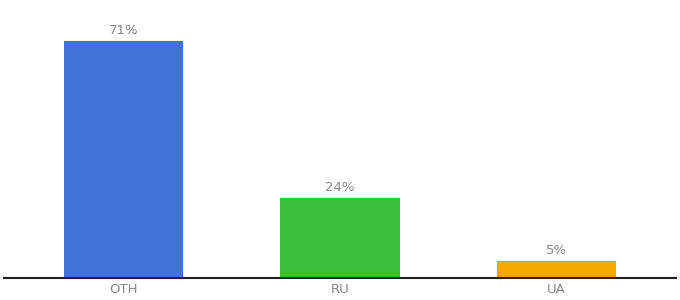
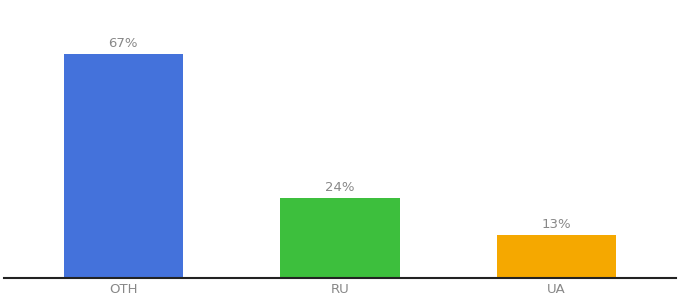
OTH: 71% -> 67%
UA: 5% -> 13%
